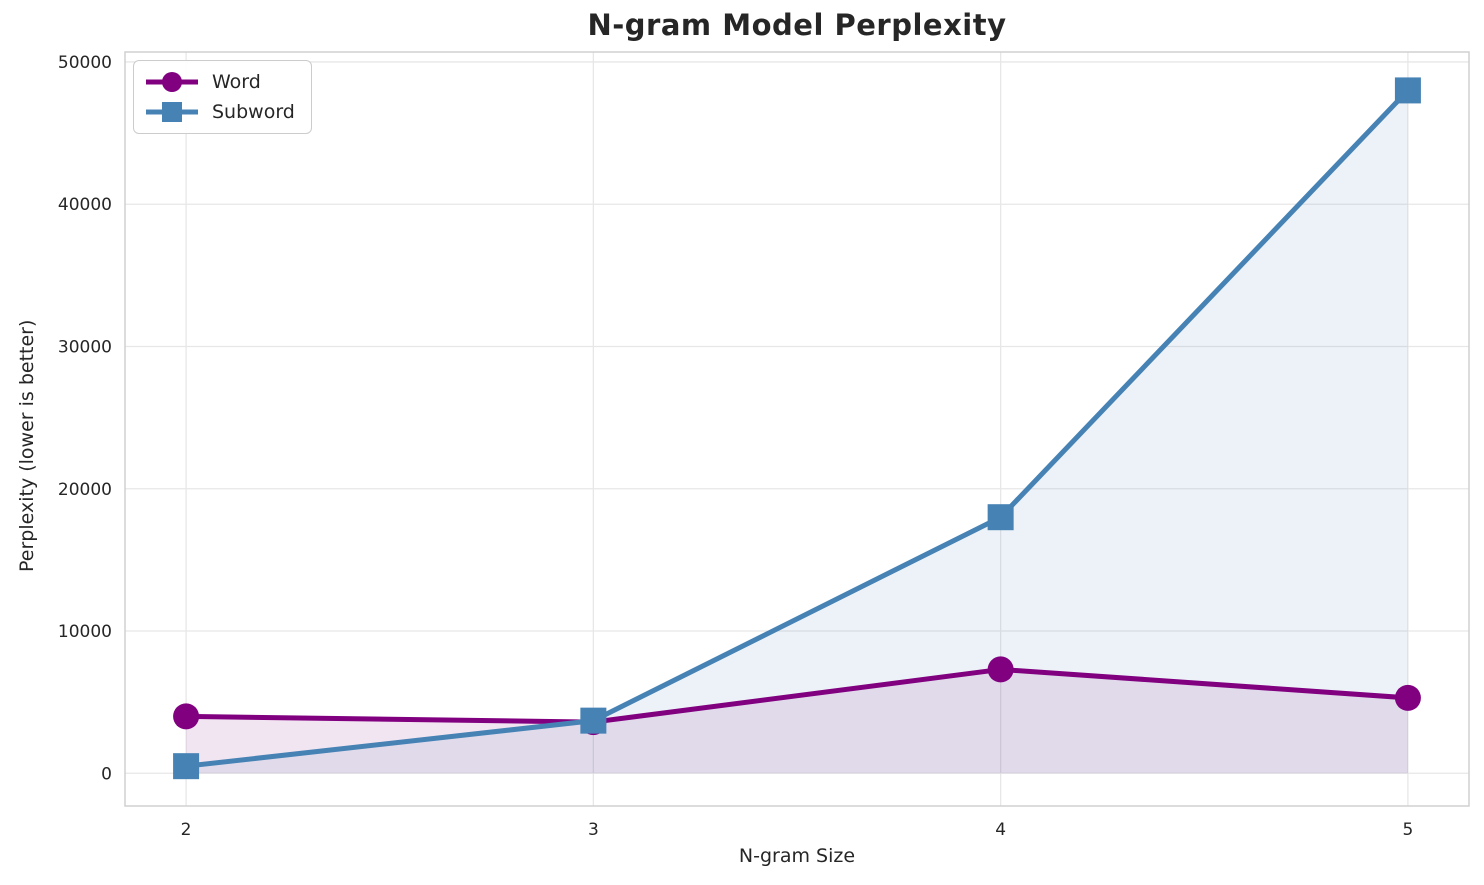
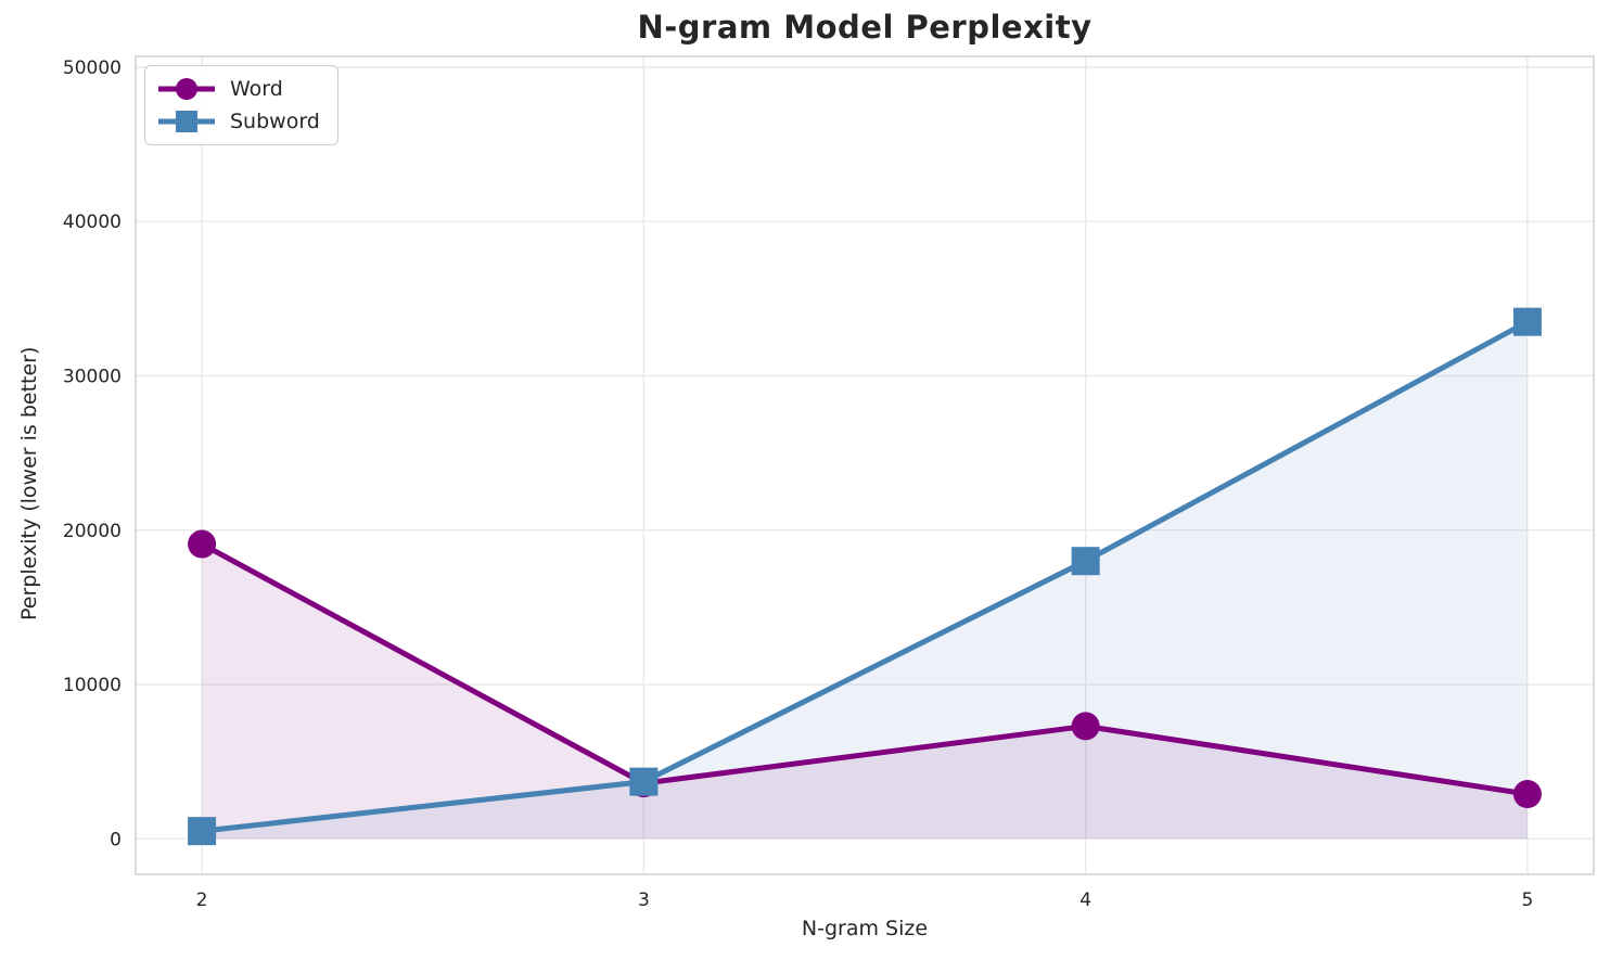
Word/2: 4000 -> 19100
Word/5: 5300 -> 2900
Subword/5: 48000 -> 33500
